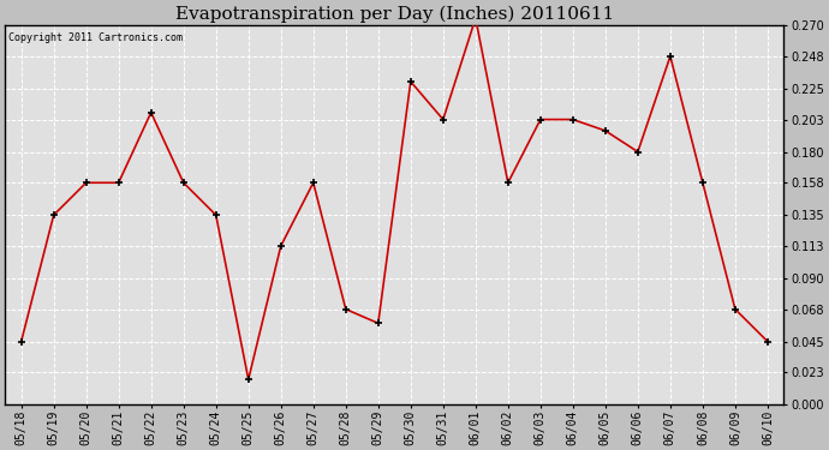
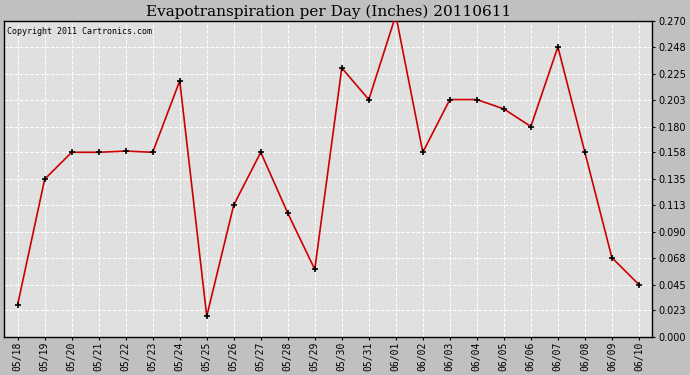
05/18: 0.045 -> 0.028
05/22: 0.208 -> 0.159
05/24: 0.135 -> 0.219
05/28: 0.068 -> 0.106
